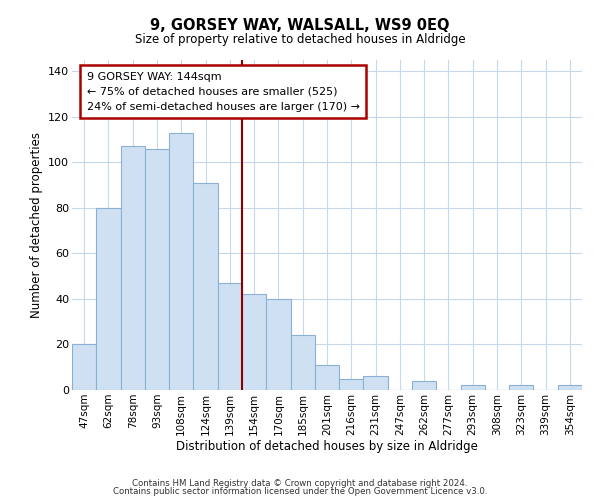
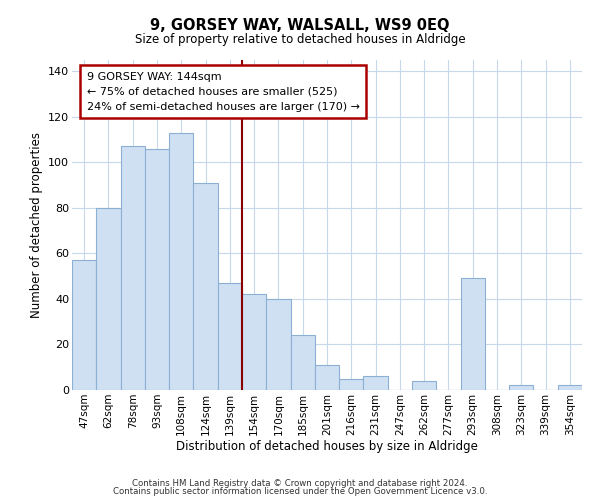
47sqm: 20 -> 57
293sqm: 2 -> 49
